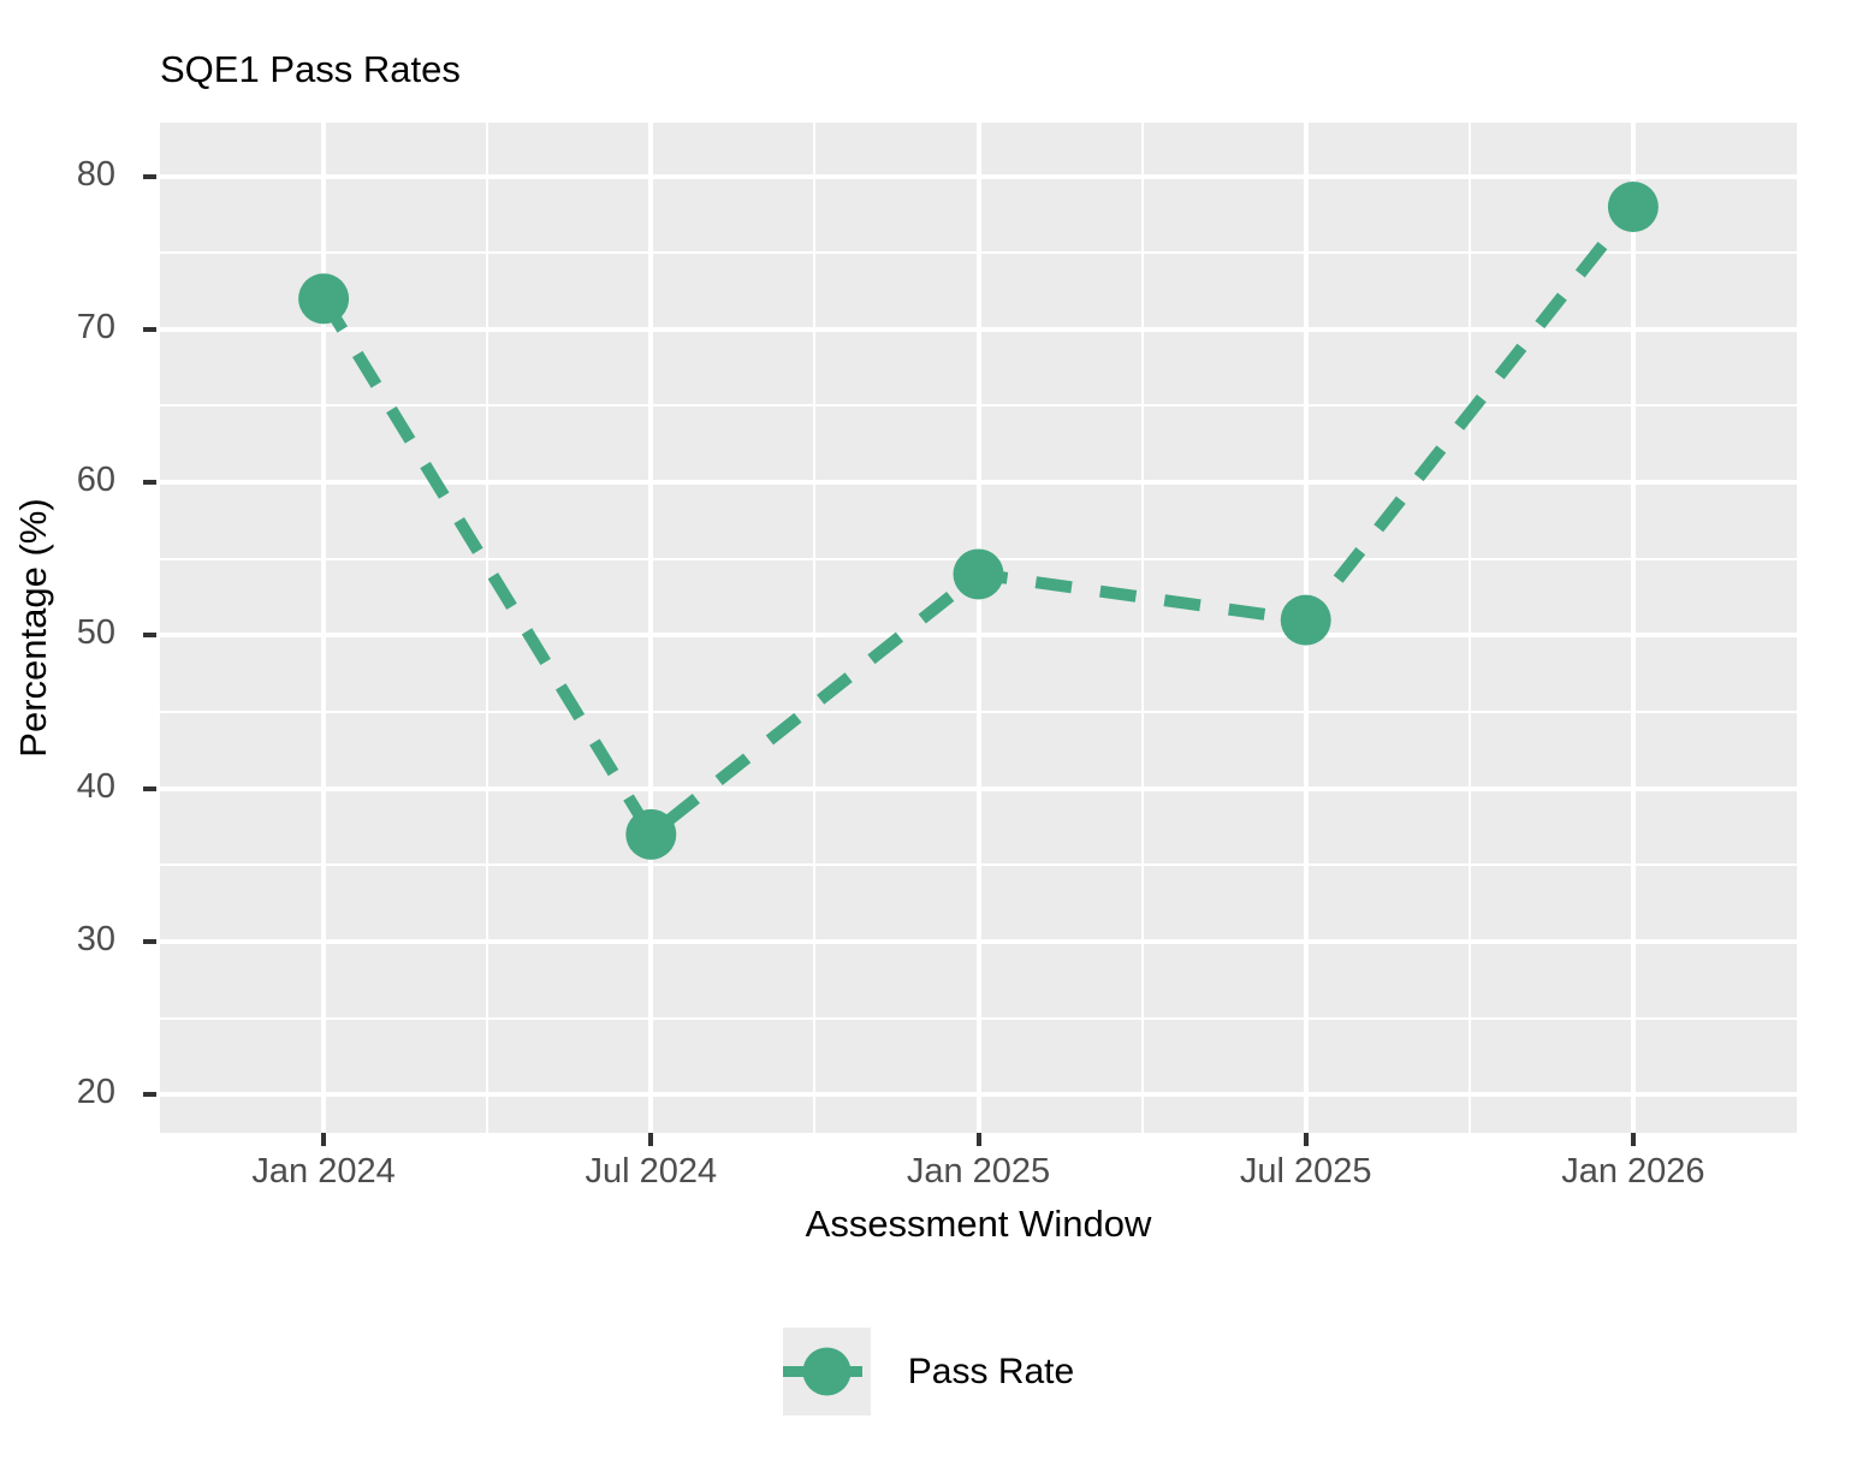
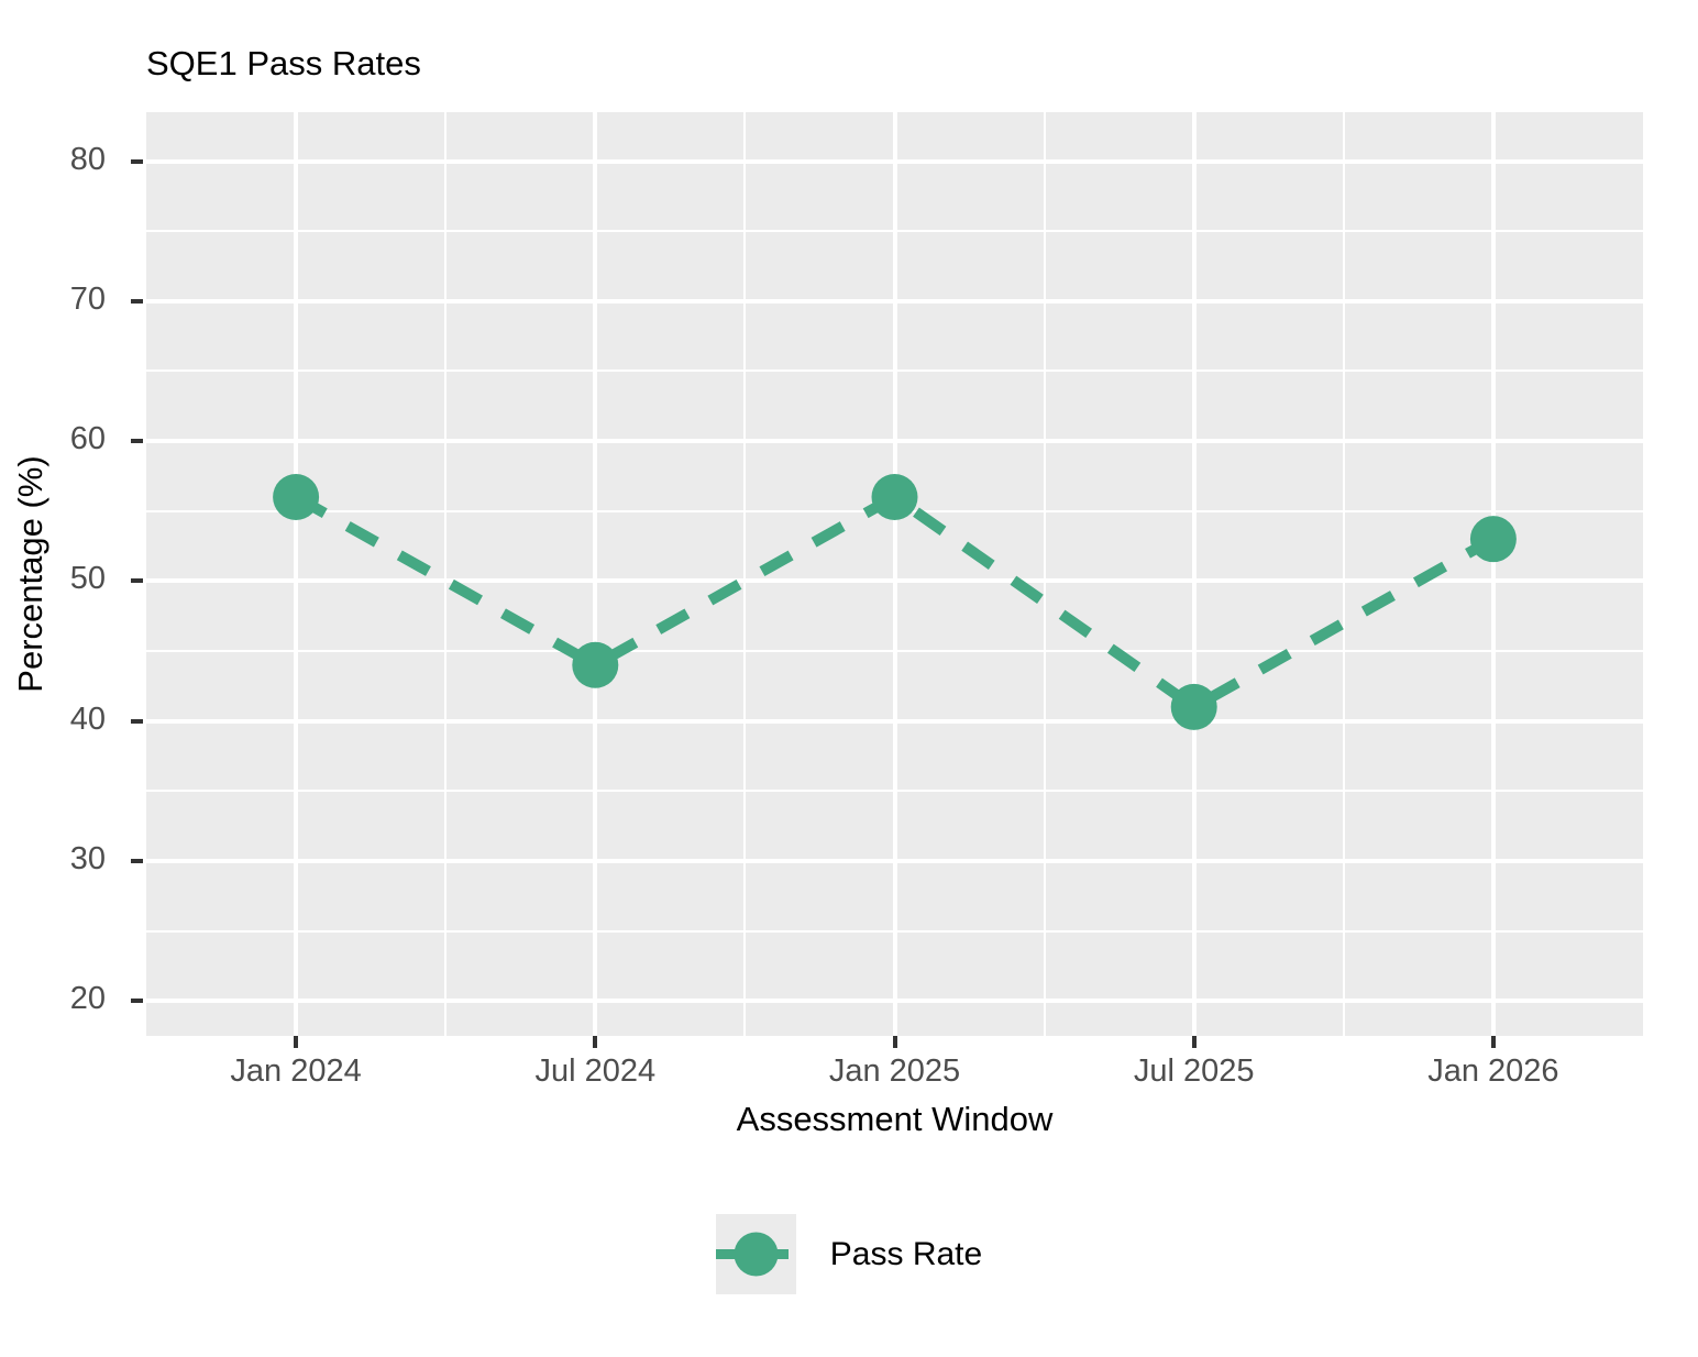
Jan 2024: 72 -> 56
Jul 2024: 37 -> 44
Jan 2025: 54 -> 56
Jul 2025: 51 -> 41
Jan 2026: 78 -> 53
